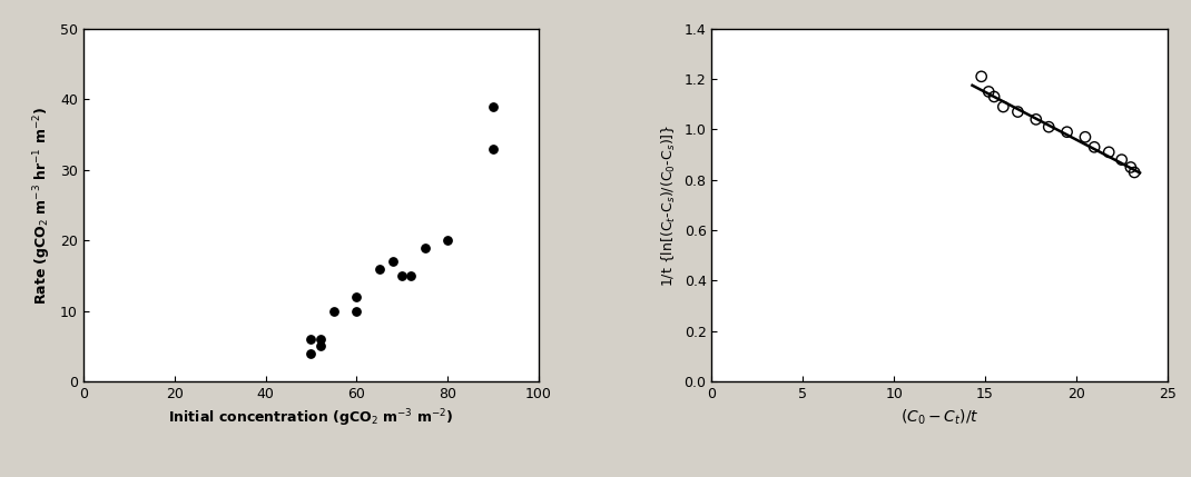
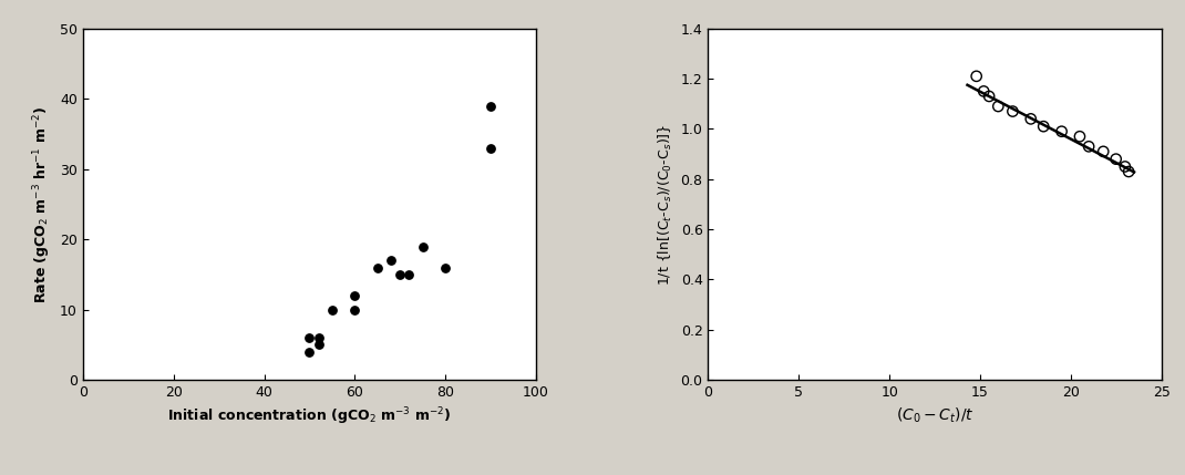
80: 20 -> 16
